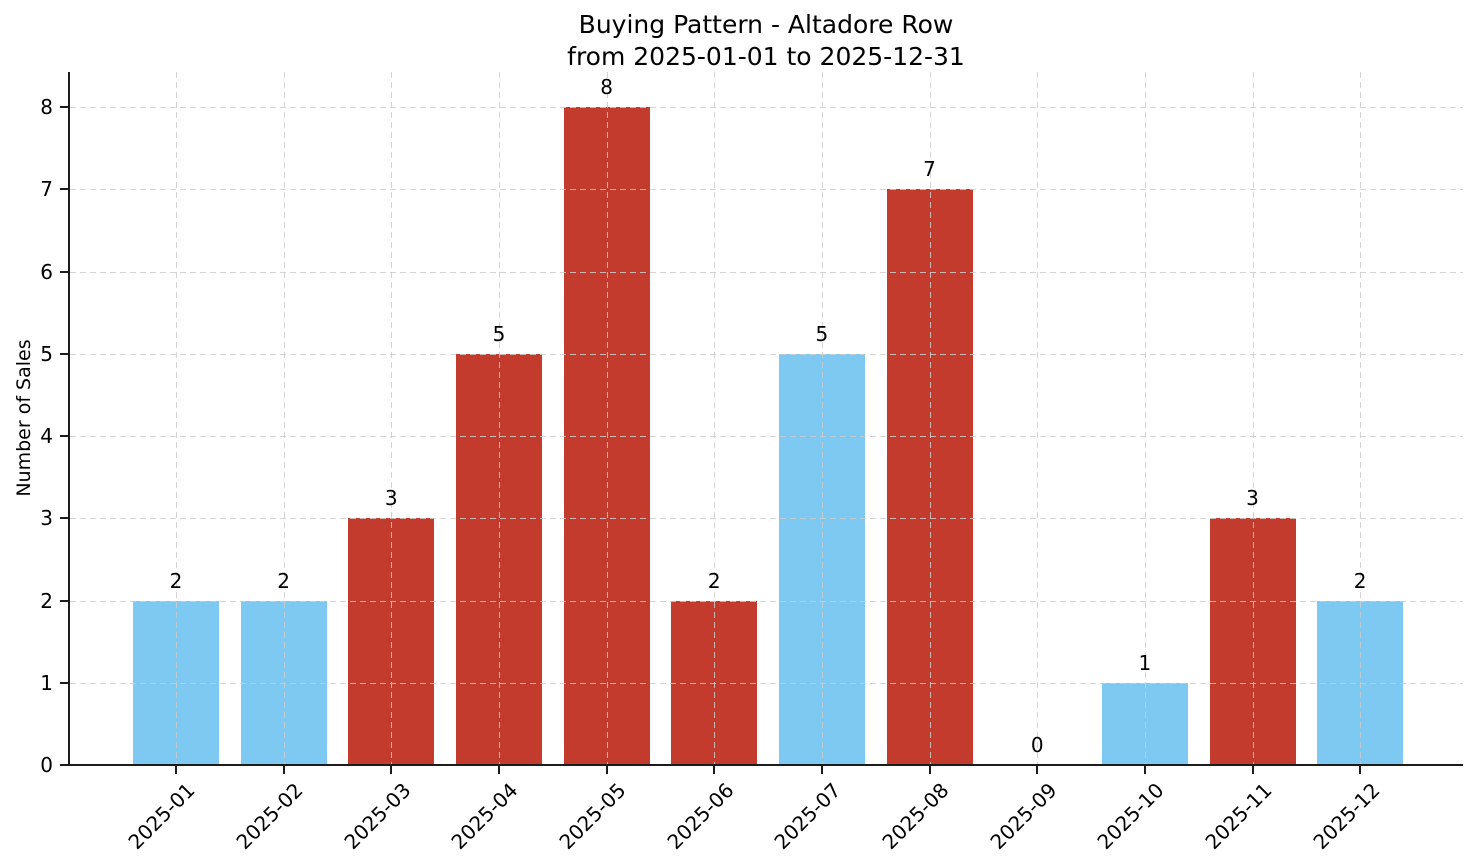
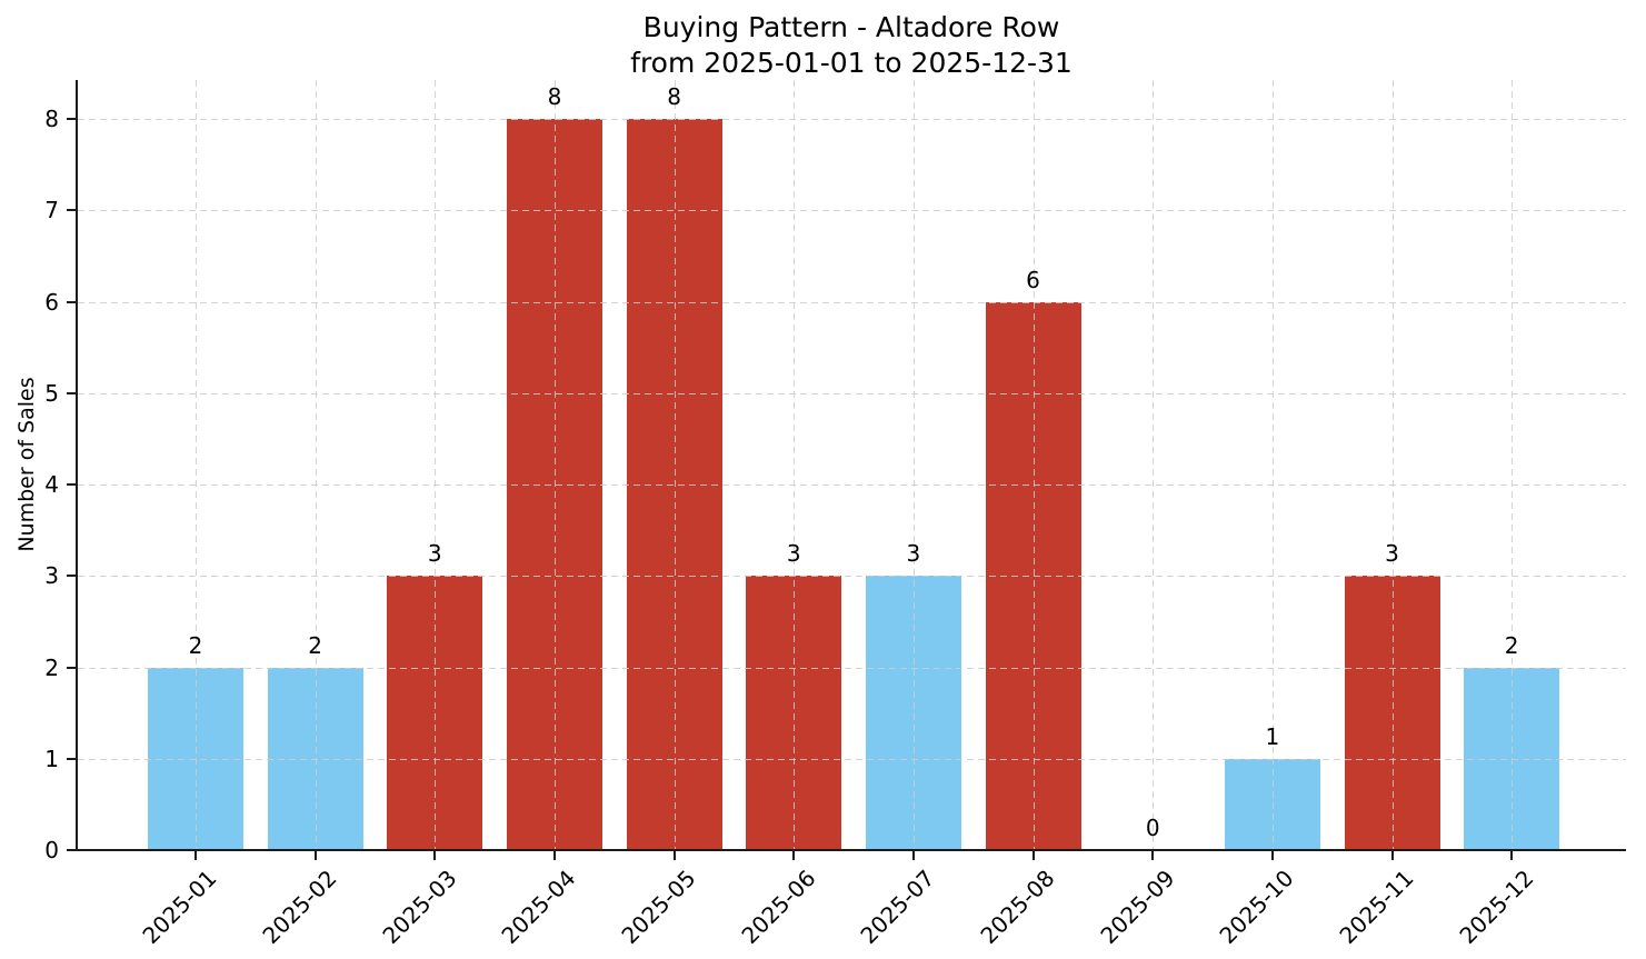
2025-04: 5 -> 8
2025-06: 2 -> 3
2025-07: 5 -> 3
2025-08: 7 -> 6
